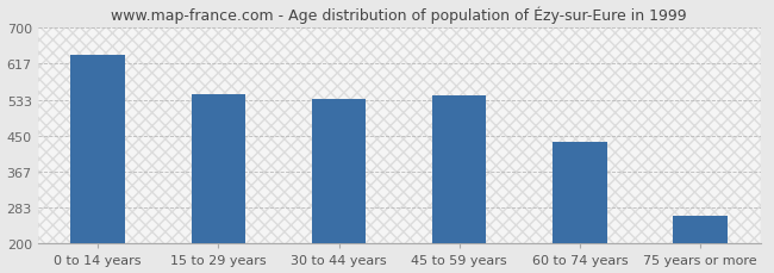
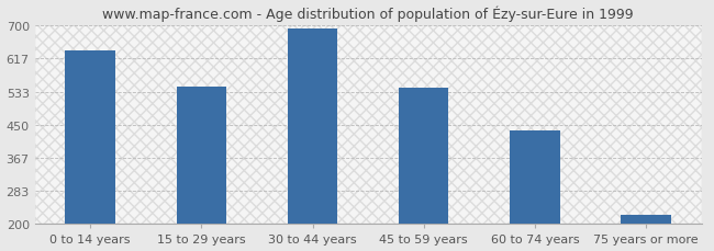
30 to 44 years: 535 -> 693
75 years or more: 265 -> 224
